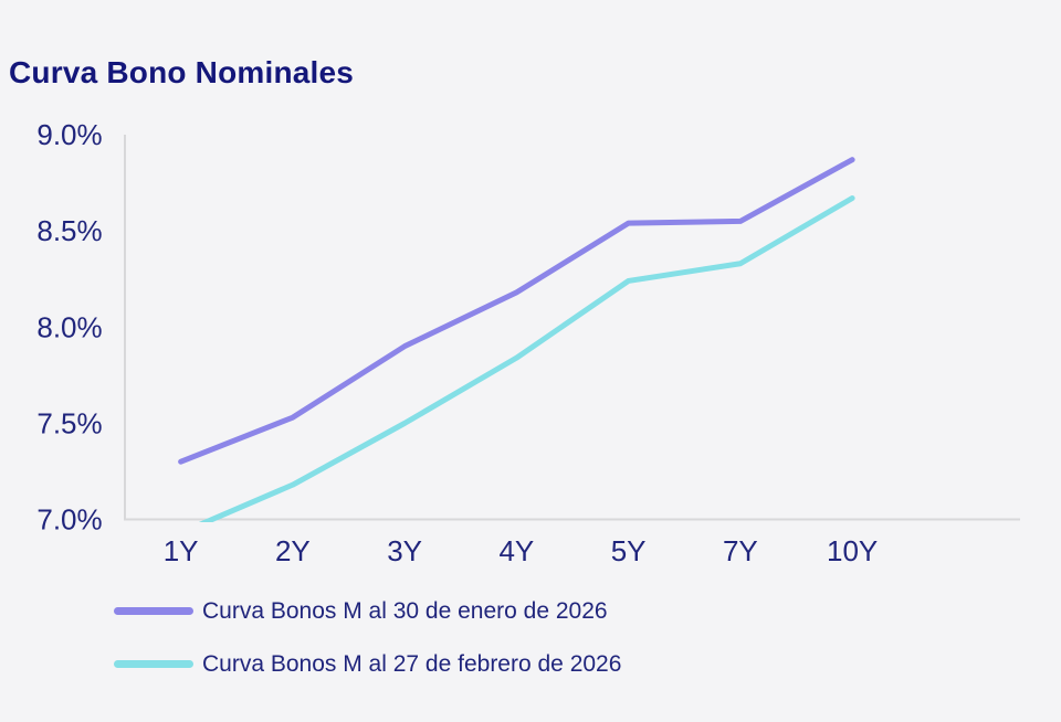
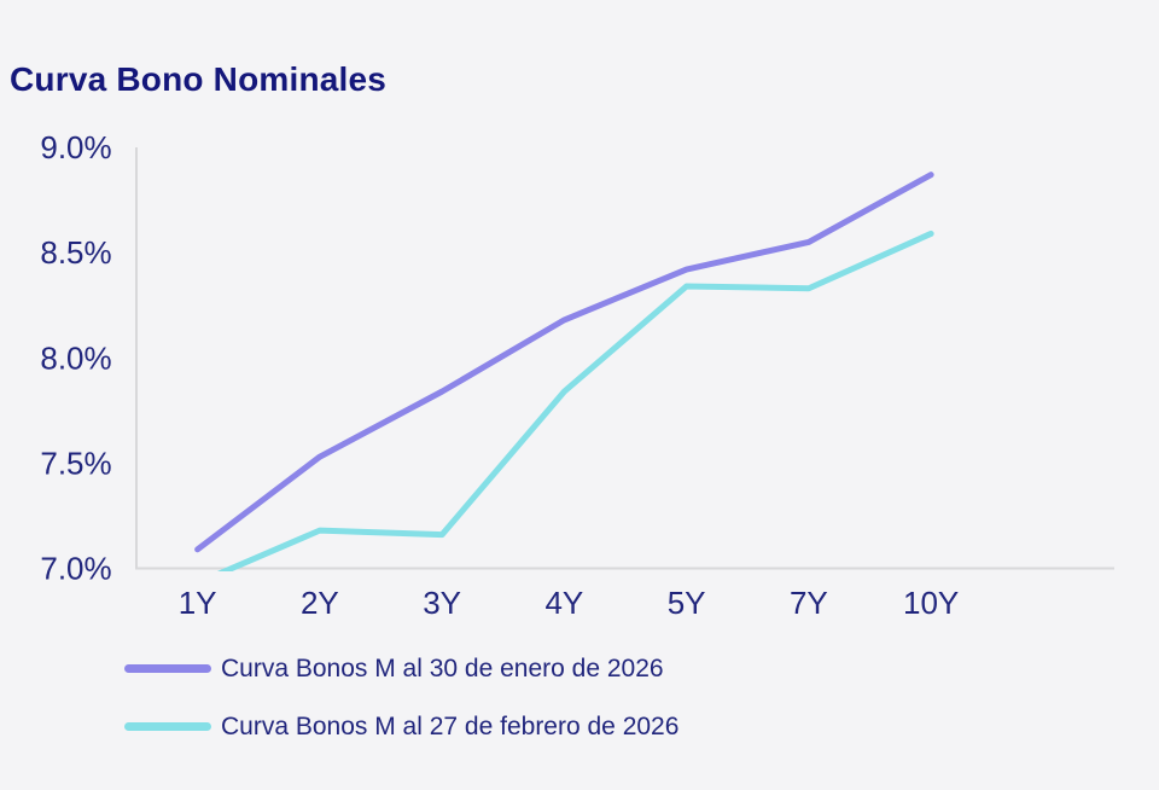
Curva Bonos M al 30 de enero de 2026/1Y: 7.30% -> 7.09%
Curva Bonos M al 30 de enero de 2026/3Y: 7.90% -> 7.84%
Curva Bonos M al 27 de febrero de 2026/3Y: 7.50% -> 7.16%
Curva Bonos M al 30 de enero de 2026/5Y: 8.54% -> 8.42%
Curva Bonos M al 27 de febrero de 2026/5Y: 8.24% -> 8.34%
Curva Bonos M al 27 de febrero de 2026/10Y: 8.67% -> 8.59%
